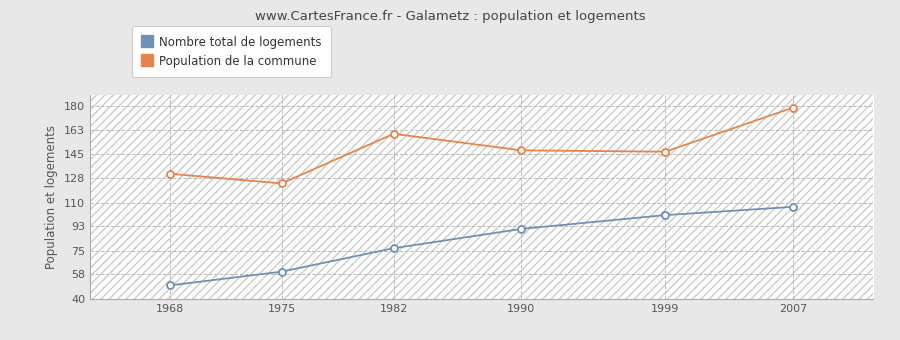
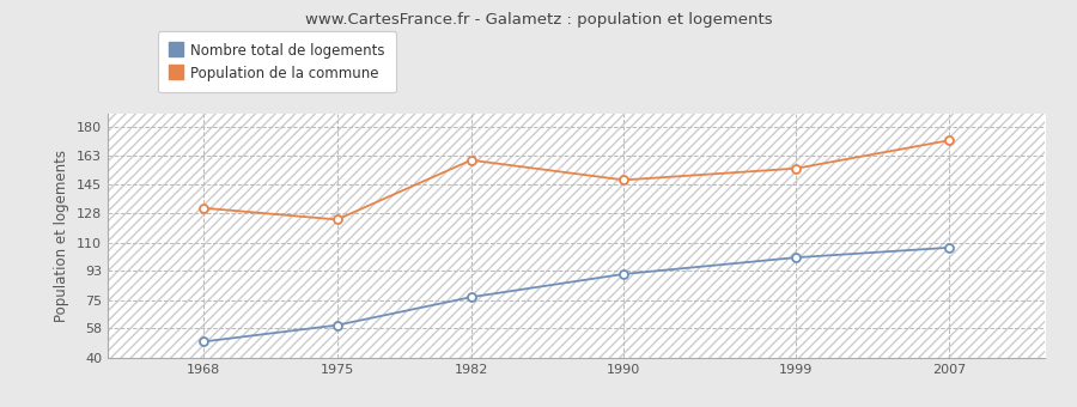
Population de la commune/1999: 147 -> 155
Population de la commune/2007: 179 -> 172
